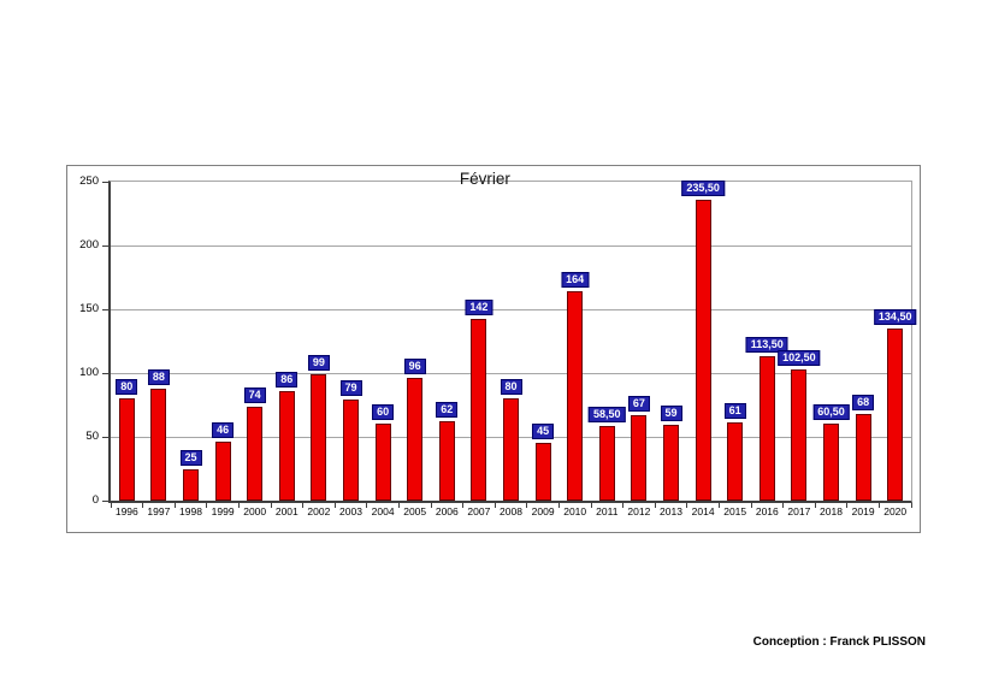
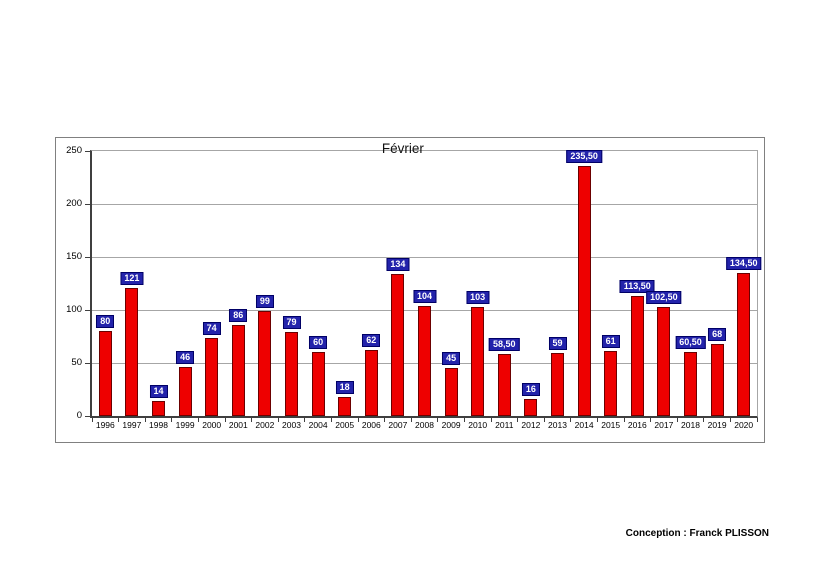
1997: 88 -> 121
1998: 25 -> 14
2005: 96 -> 18
2007: 142 -> 134
2008: 80 -> 104
2010: 164 -> 103
2012: 67 -> 16
